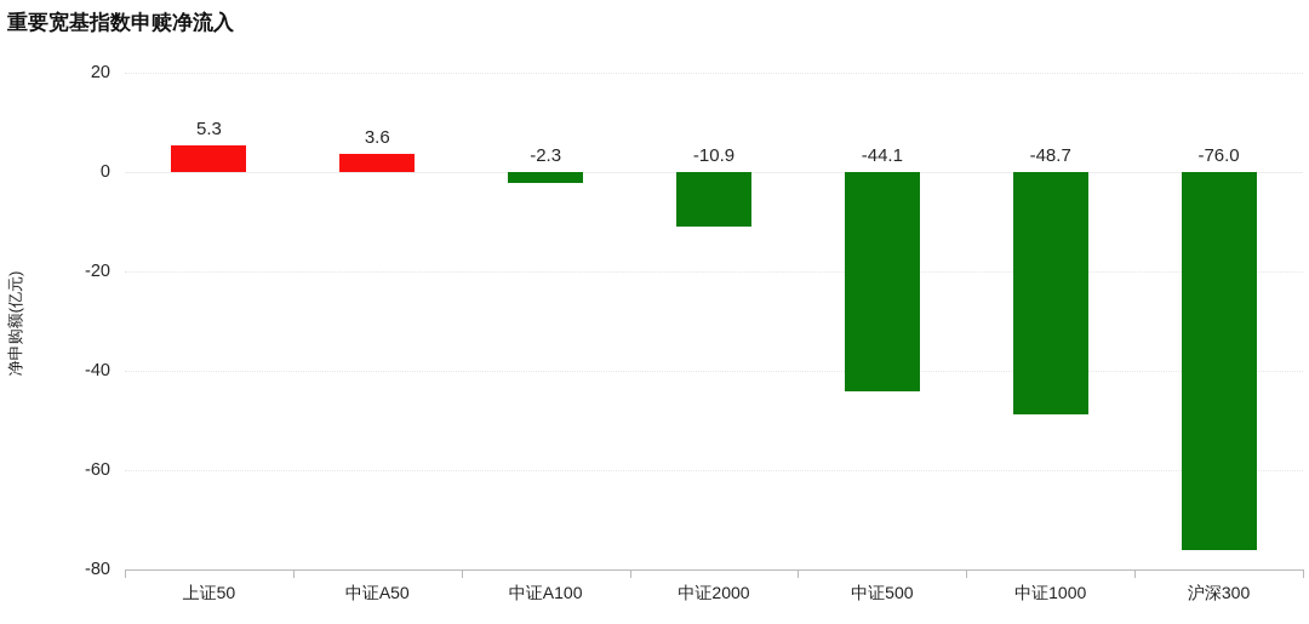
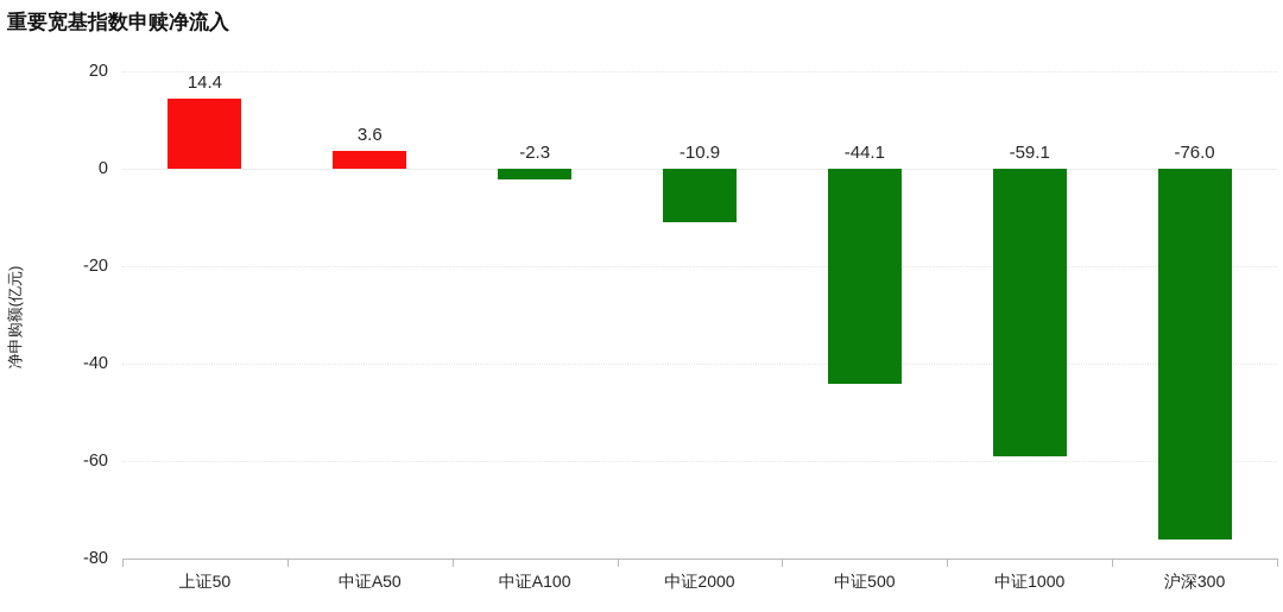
上证50: 5.3 -> 14.4
中证1000: -48.7 -> -59.1
